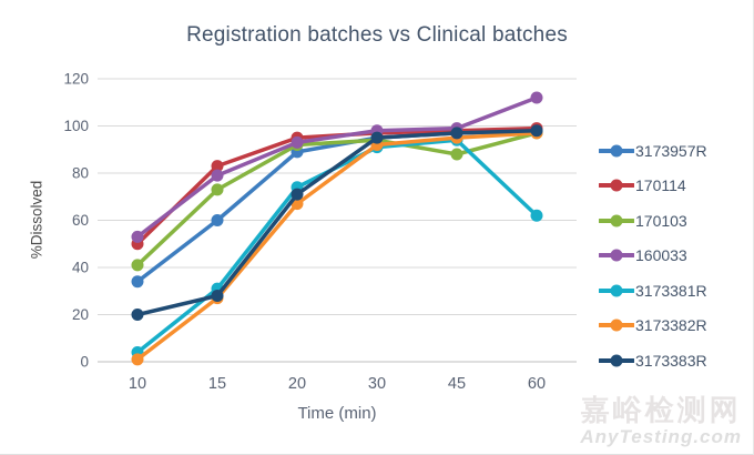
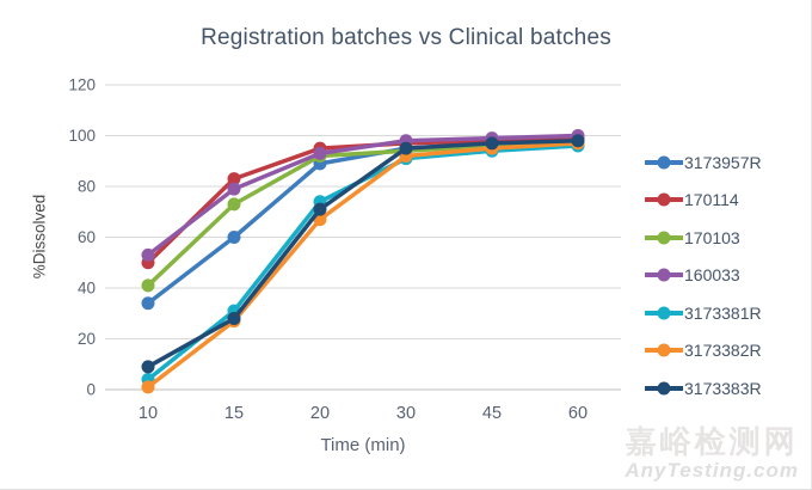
3173383R/10: 20 -> 9
170103/45: 88 -> 96
160033/60: 112 -> 100
3173381R/60: 62 -> 96
